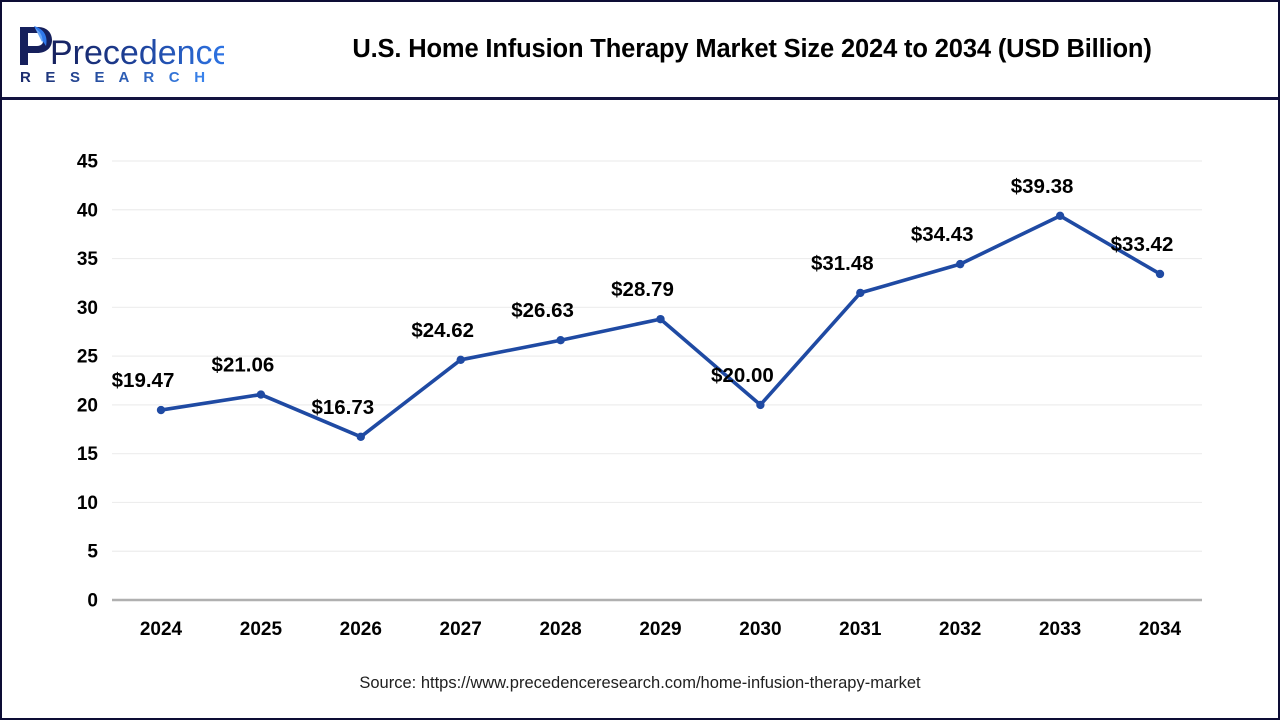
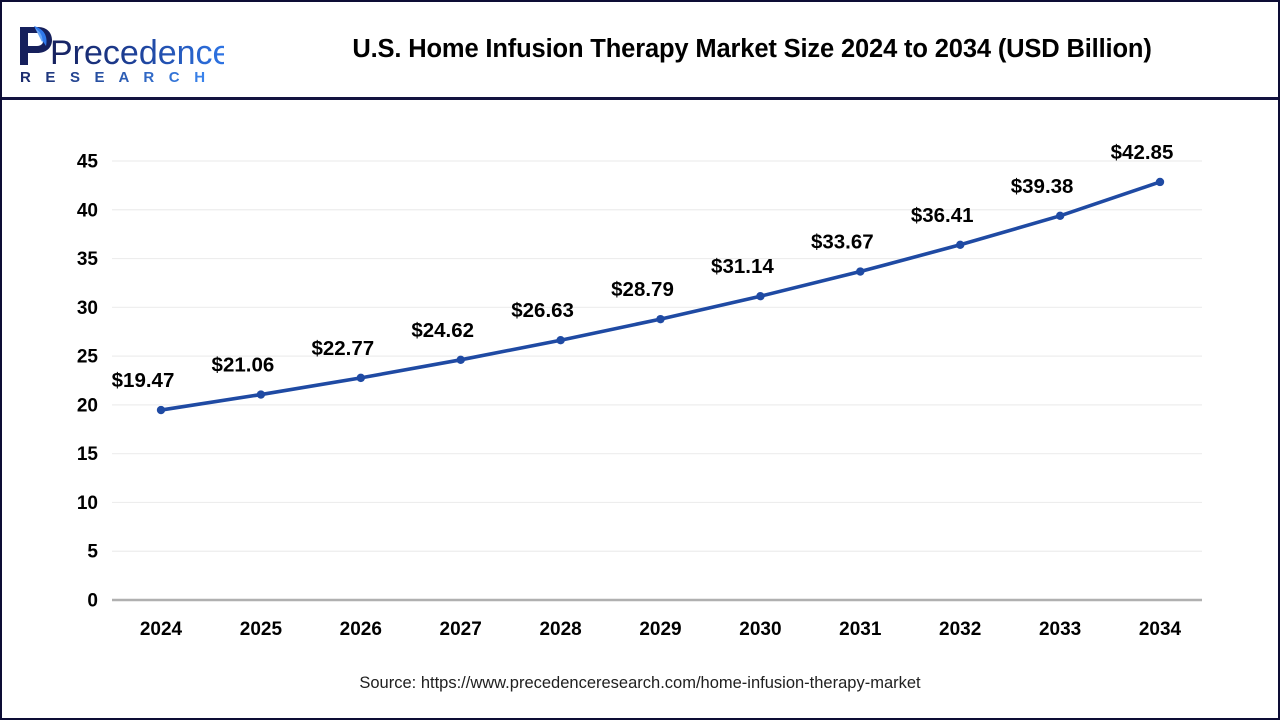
2026: $16.73 -> $22.77
2030: $20.00 -> $31.14
2031: $31.48 -> $33.67
2032: $34.43 -> $36.41
2034: $33.42 -> $42.85
